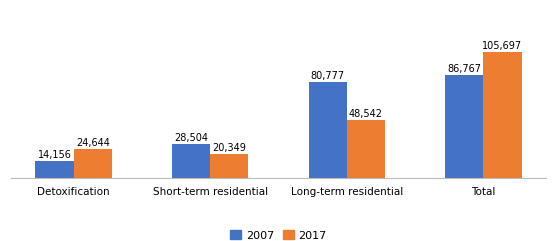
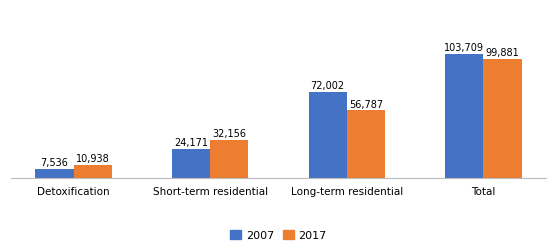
2007/Detoxification: 14,156 -> 7,536
2017/Detoxification: 24,644 -> 10,938
2007/Short-term residential: 28,504 -> 24,171
2017/Short-term residential: 20,349 -> 32,156
2007/Long-term residential: 80,777 -> 72,002
2017/Long-term residential: 48,542 -> 56,787
2007/Total: 86,767 -> 103,709
2017/Total: 105,697 -> 99,881
